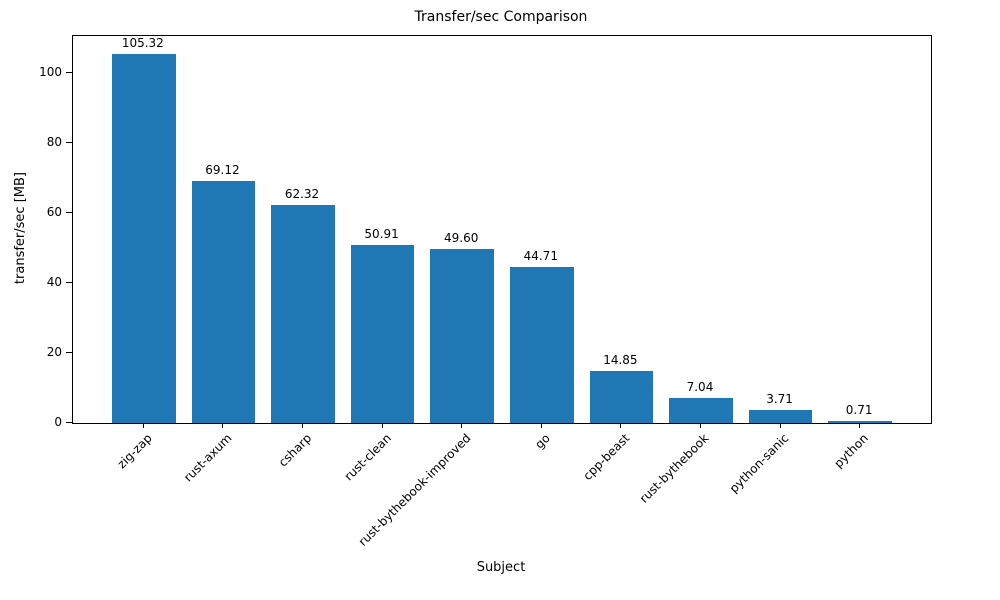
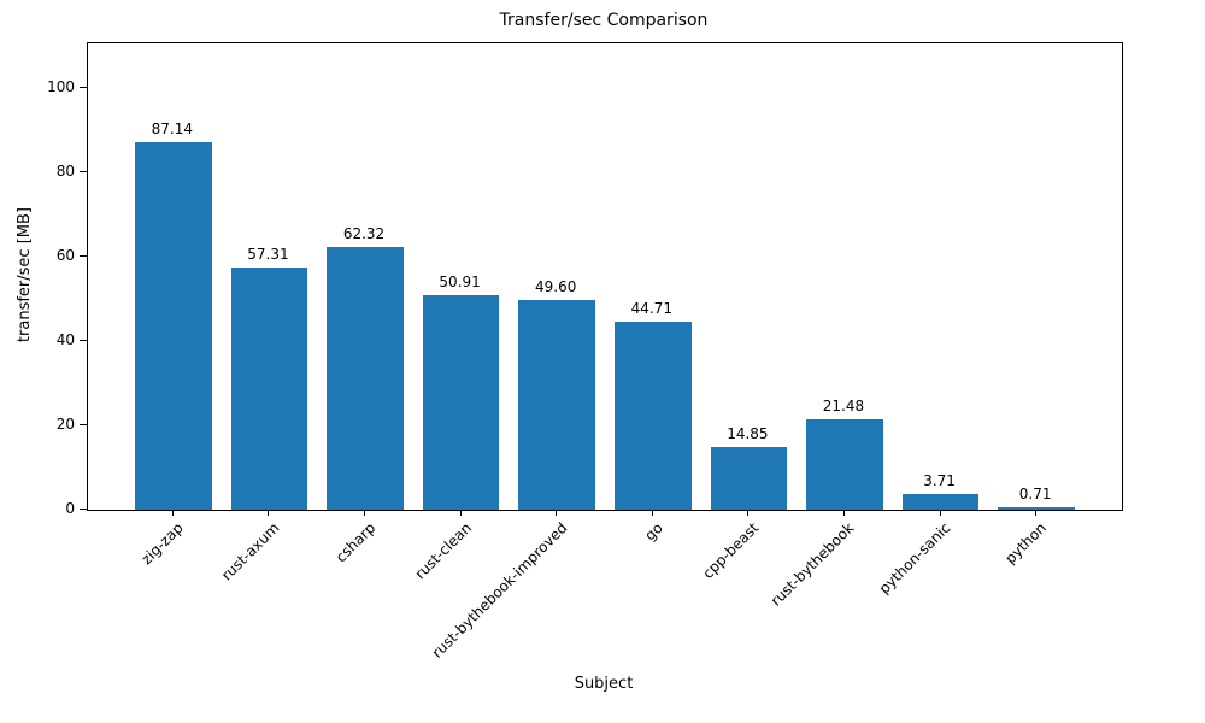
zig-zap: 105.32 -> 87.14
rust-axum: 69.12 -> 57.31
rust-bythebook: 7.04 -> 21.48
